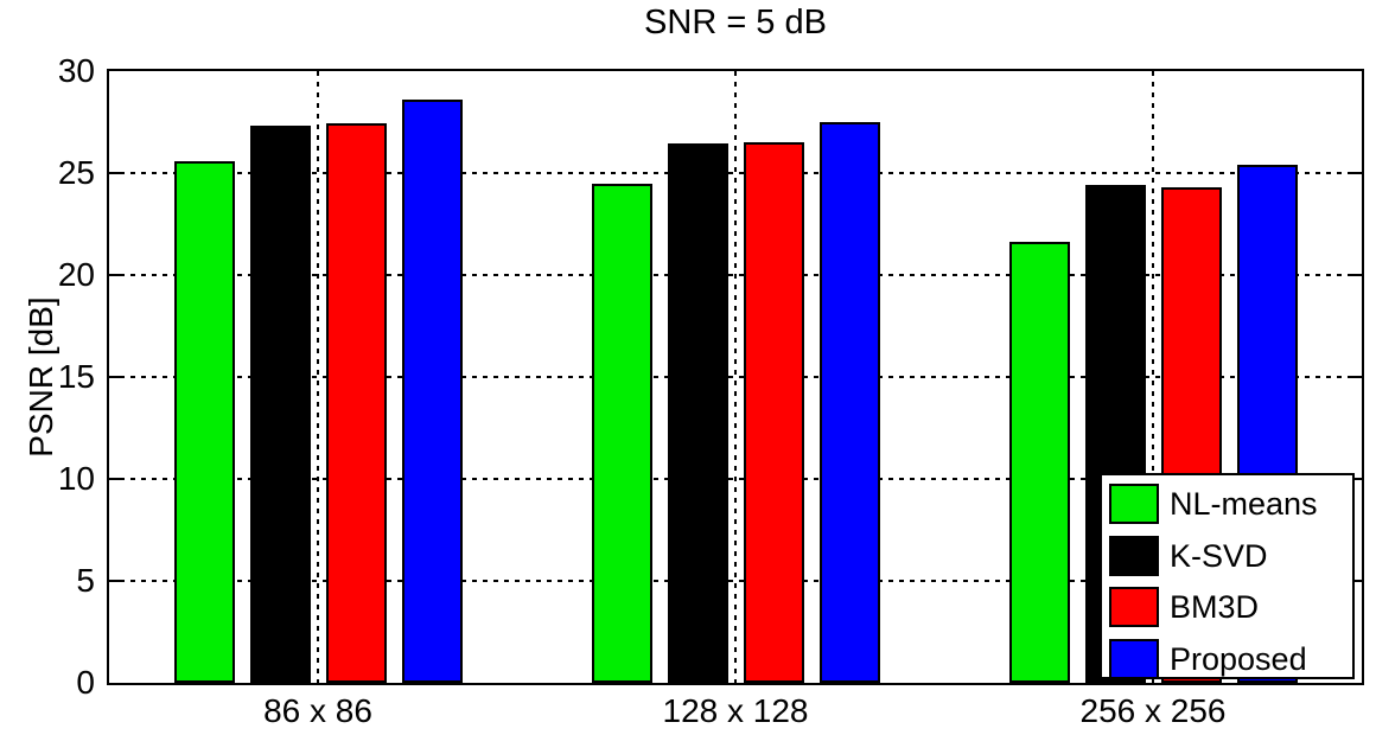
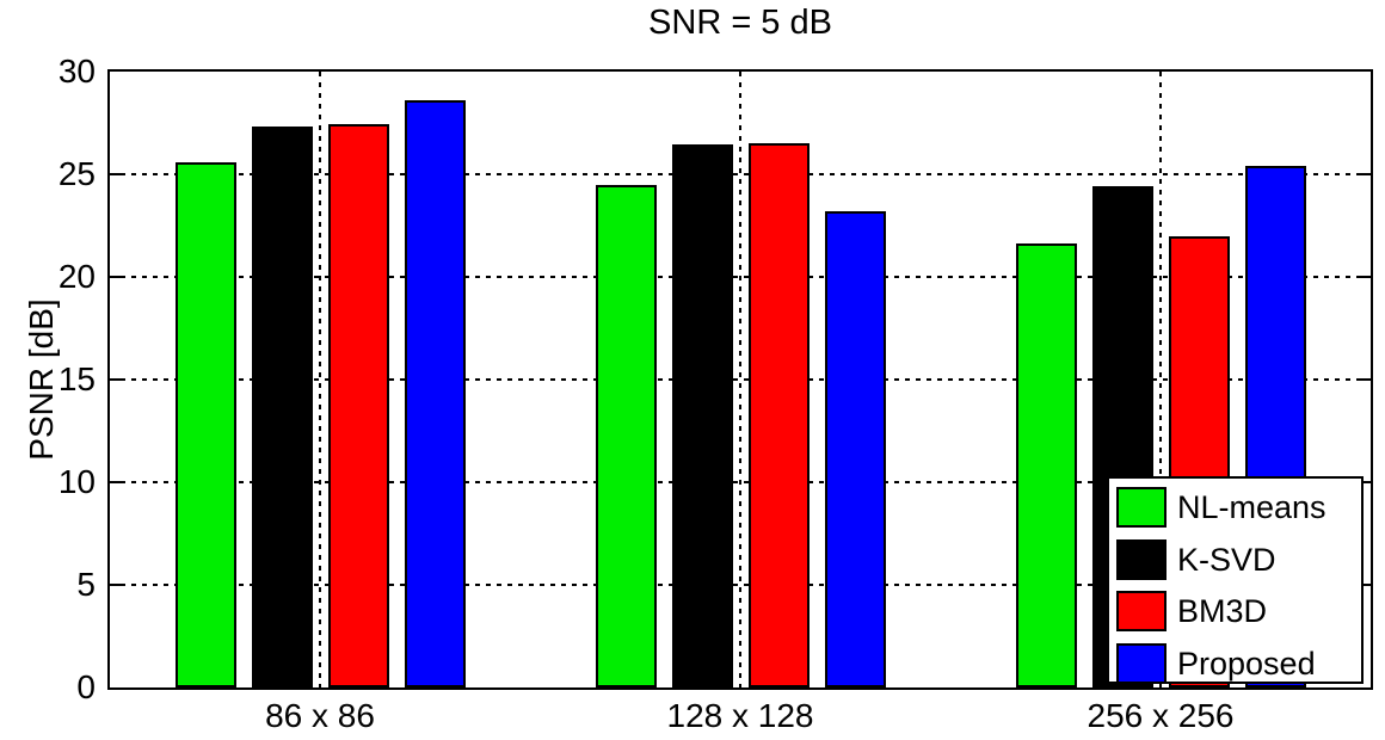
Proposed/128 x 128: 27.5 -> 23.2
BM3D/256 x 256: 24.3 -> 22.0
